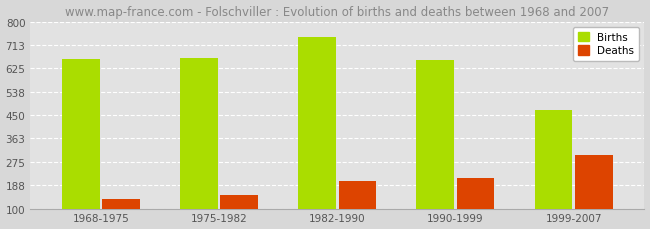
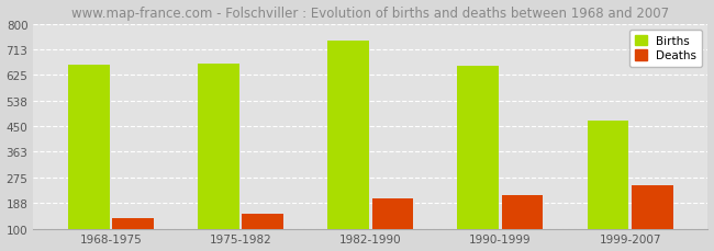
Deaths/1999-2007: 300 -> 248
